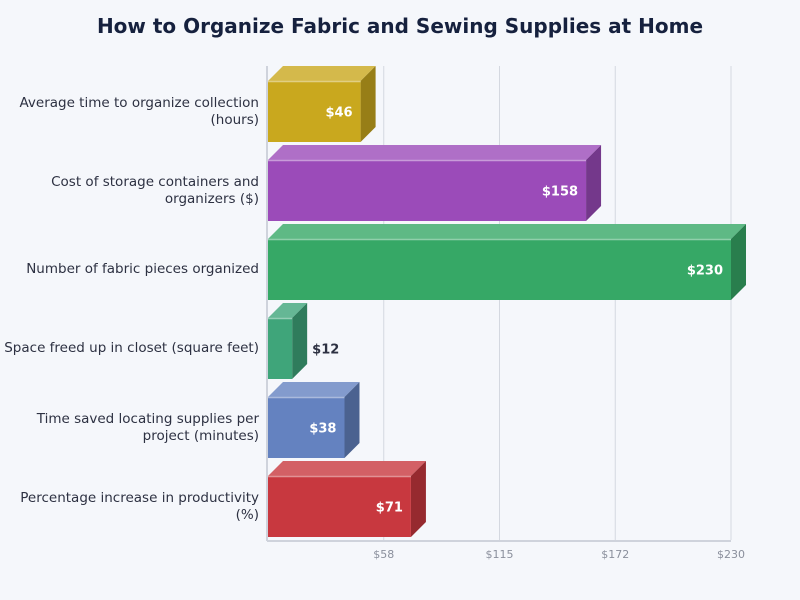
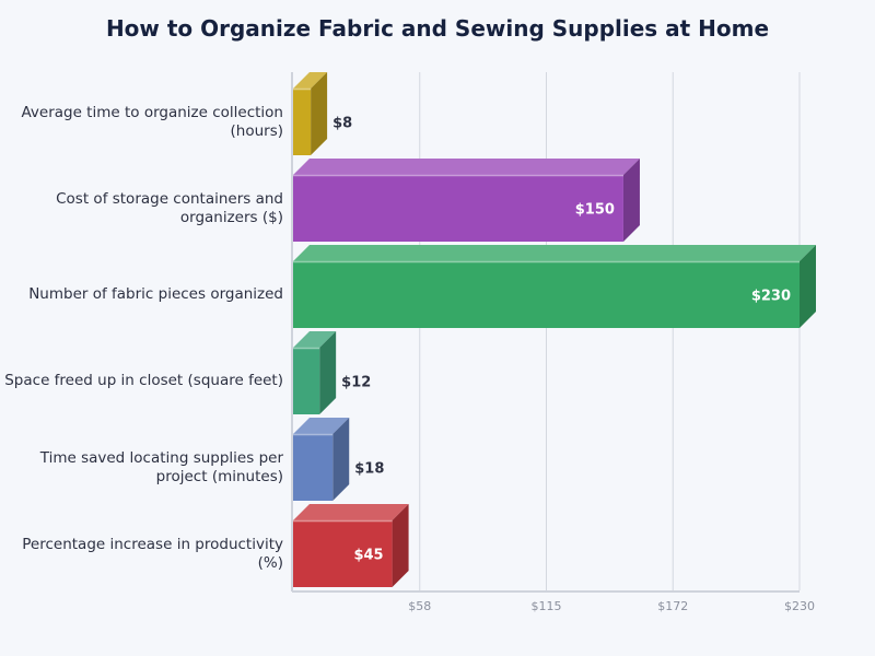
Average time to organize collection (hours): $46 -> $8
Cost of storage containers and organizers ($): $158 -> $150
Time saved locating supplies per project (minutes): $38 -> $18
Percentage increase in productivity (%): $71 -> $45
